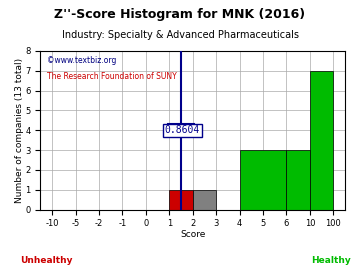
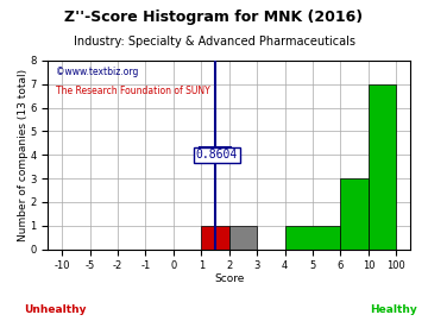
5: 3 -> 1
